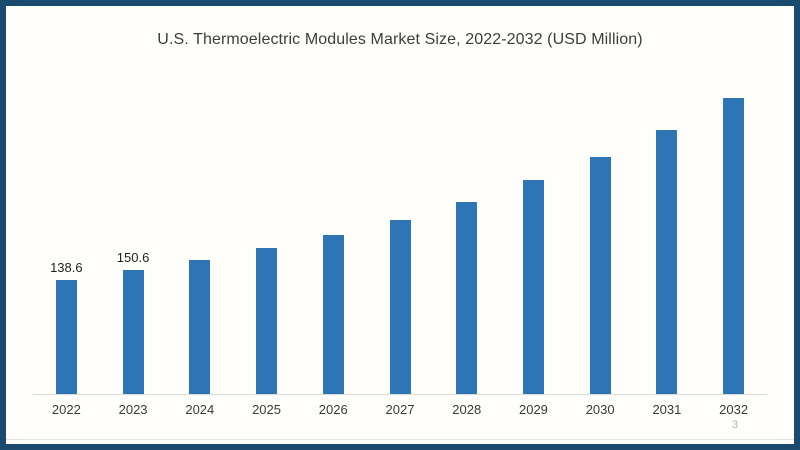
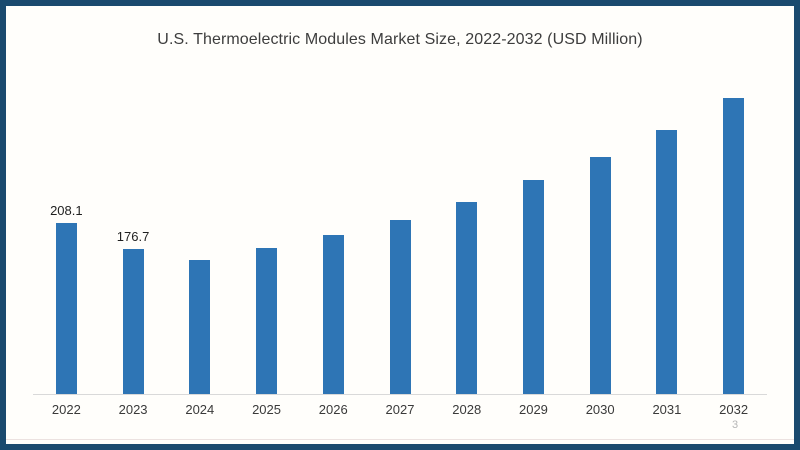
2022: 138.6 -> 208.1
2023: 150.6 -> 176.7
